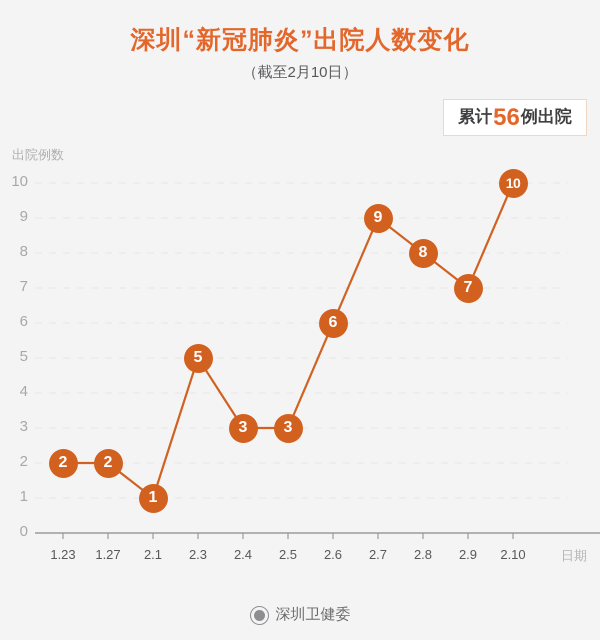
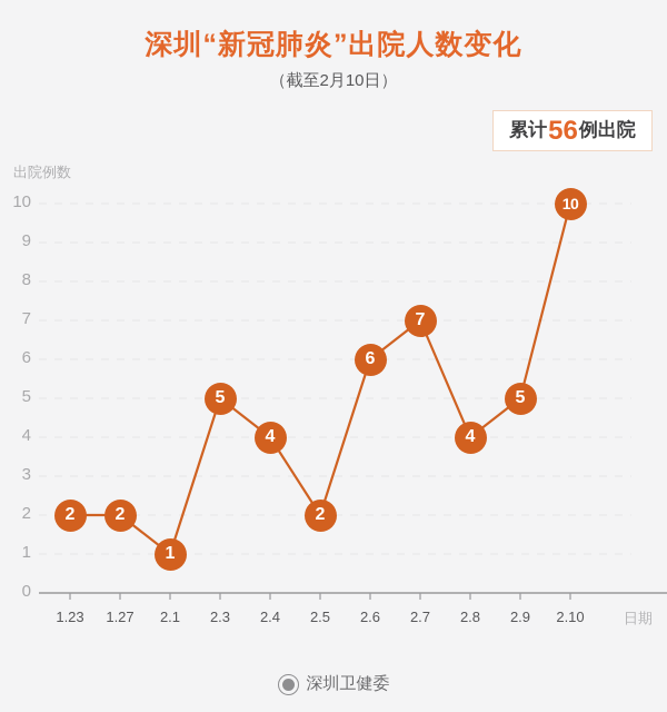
2.4: 3 -> 4
2.5: 3 -> 2
2.7: 9 -> 7
2.8: 8 -> 4
2.9: 7 -> 5
